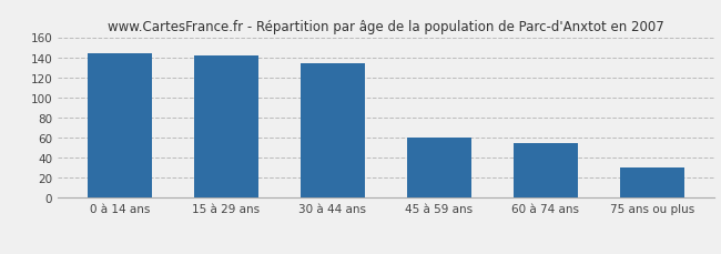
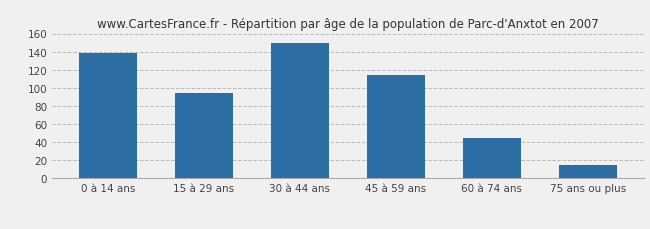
0 à 14 ans: 144 -> 138
15 à 29 ans: 142 -> 94
30 à 44 ans: 134 -> 150
45 à 59 ans: 60 -> 114
60 à 74 ans: 54 -> 45
75 ans ou plus: 30 -> 15
